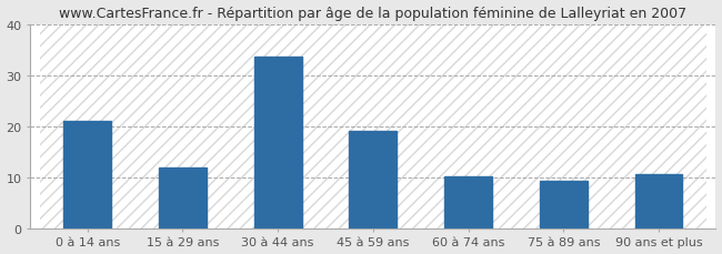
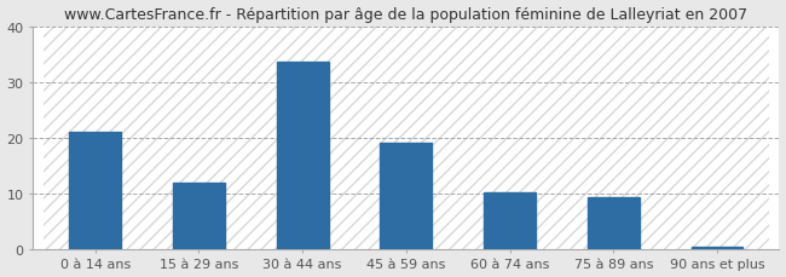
90 ans et plus: 10.5 -> 0.5
